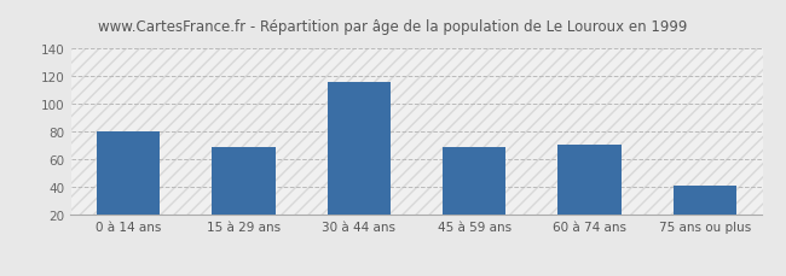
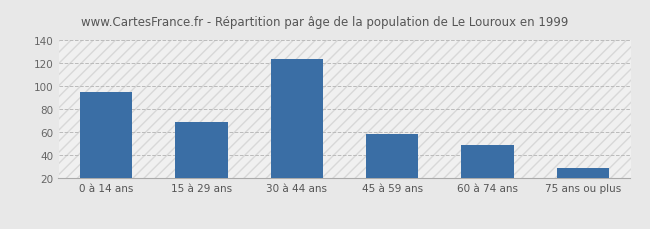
0 à 14 ans: 80 -> 95
30 à 44 ans: 116 -> 124
45 à 59 ans: 69 -> 59
60 à 74 ans: 71 -> 49
75 ans ou plus: 41 -> 29
